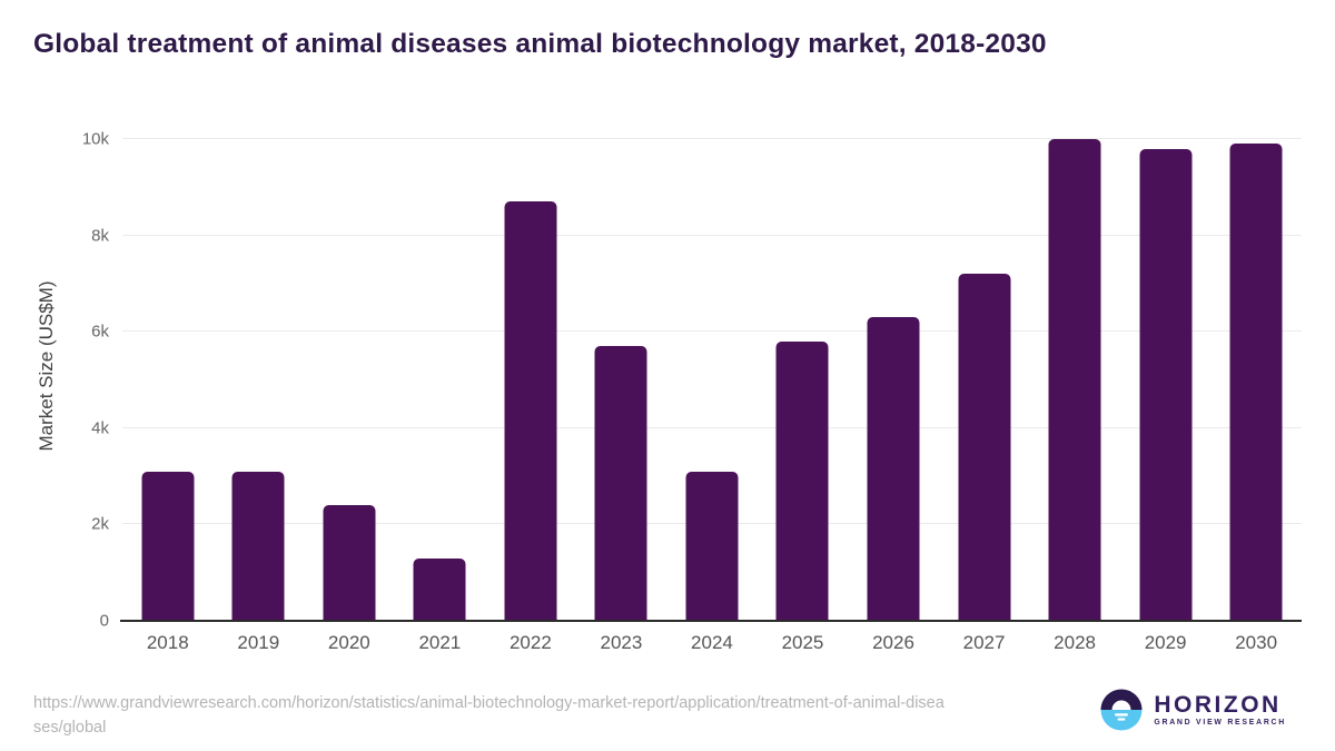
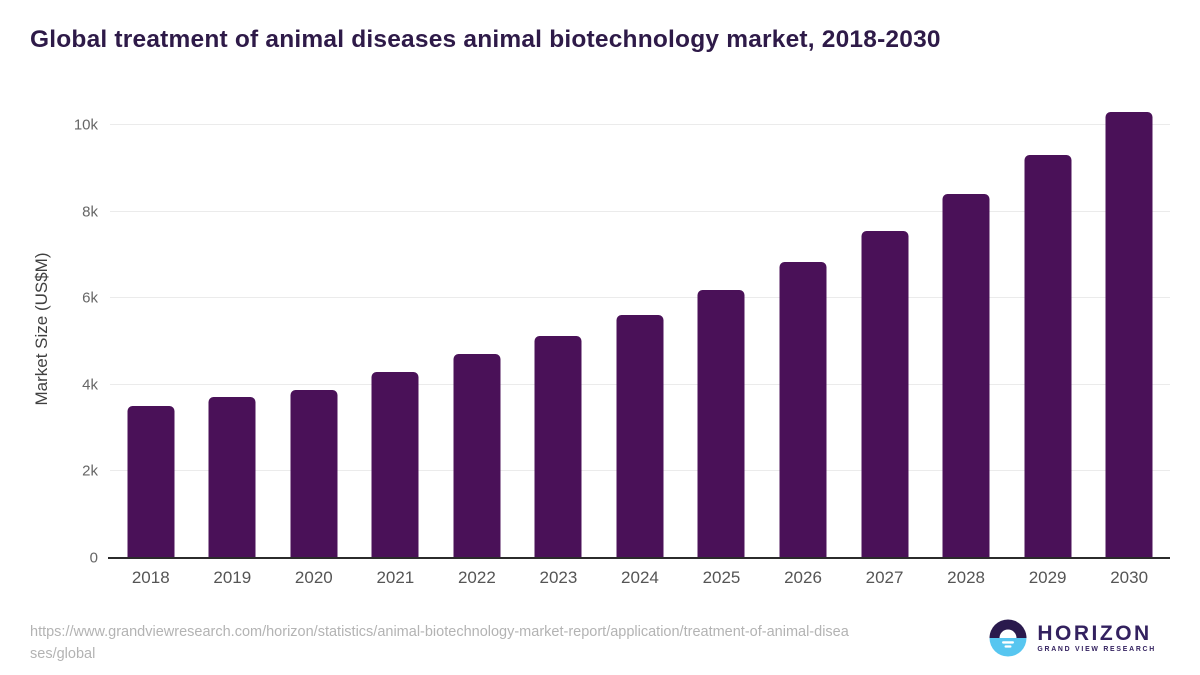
2018: 3.1k -> 3.5k
2019: 3.1k -> 3.7k
2020: 2.4k -> 3.9k
2021: 1.3k -> 4.3k
2022: 8.7k -> 4.7k
2023: 5.7k -> 5.1k
2024: 3.1k -> 5.6k
2025: 5.8k -> 6.2k
2026: 6.3k -> 6.8k
2027: 7.2k -> 7.6k
2028: 10.0k -> 8.4k
2029: 9.8k -> 9.3k
2030: 9.9k -> 10.3k
